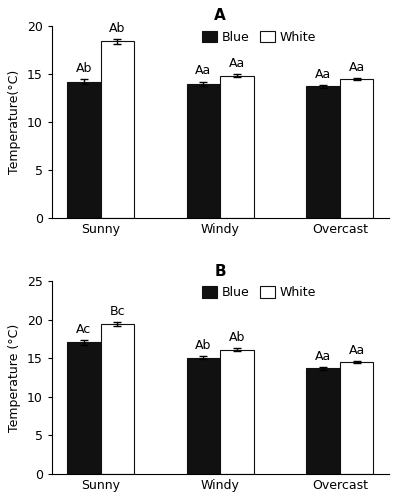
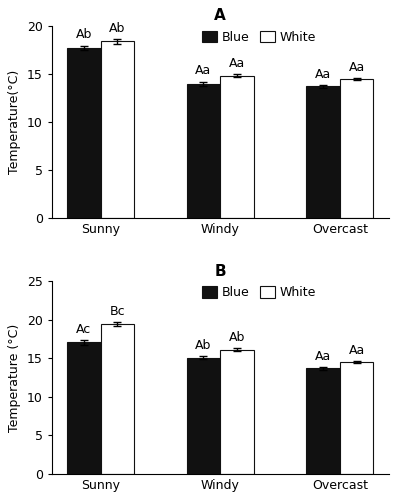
A/Blue/Sunny: 14.2 -> 17.7
